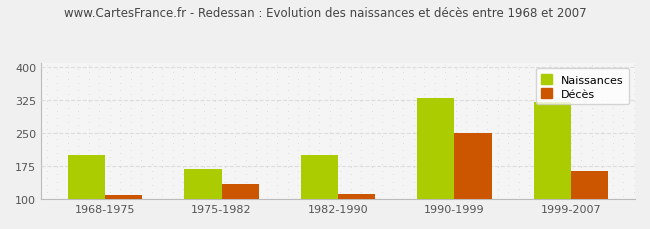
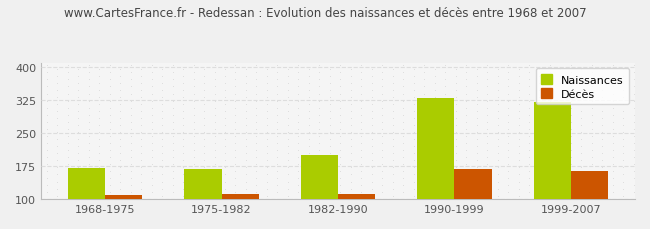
Naissances/1968-1975: 200 -> 170
Décès/1975-1982: 135 -> 112
Décès/1990-1999: 250 -> 168
